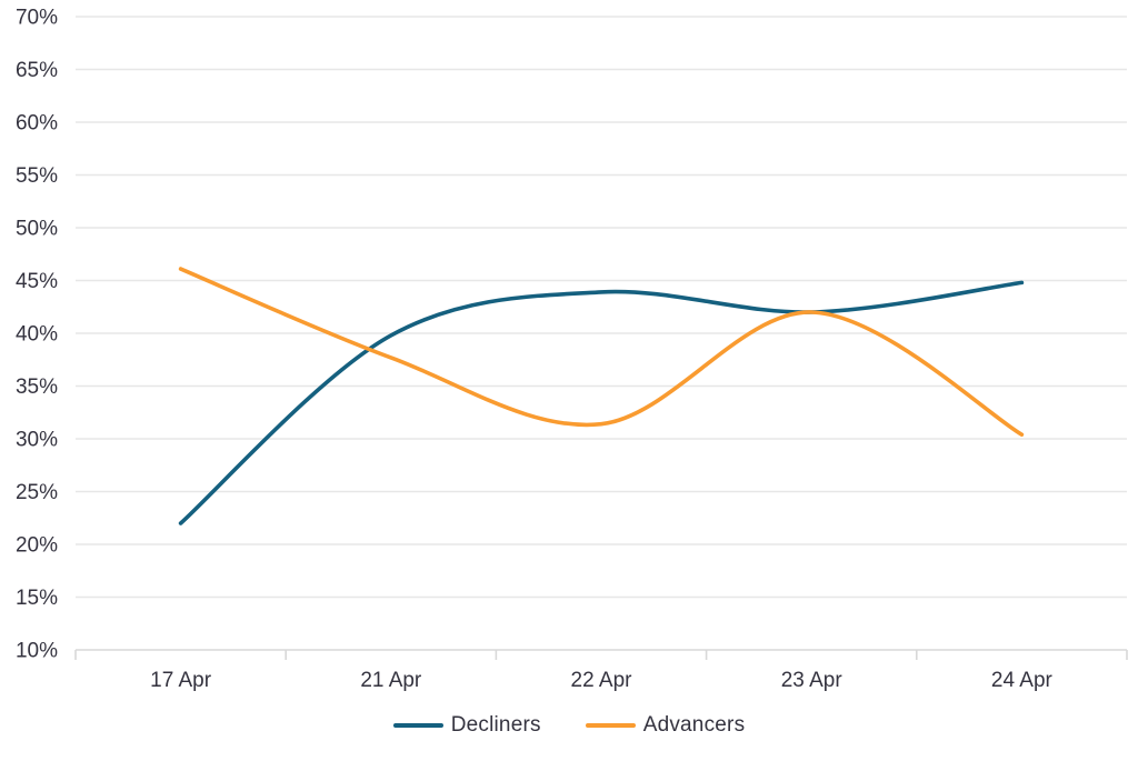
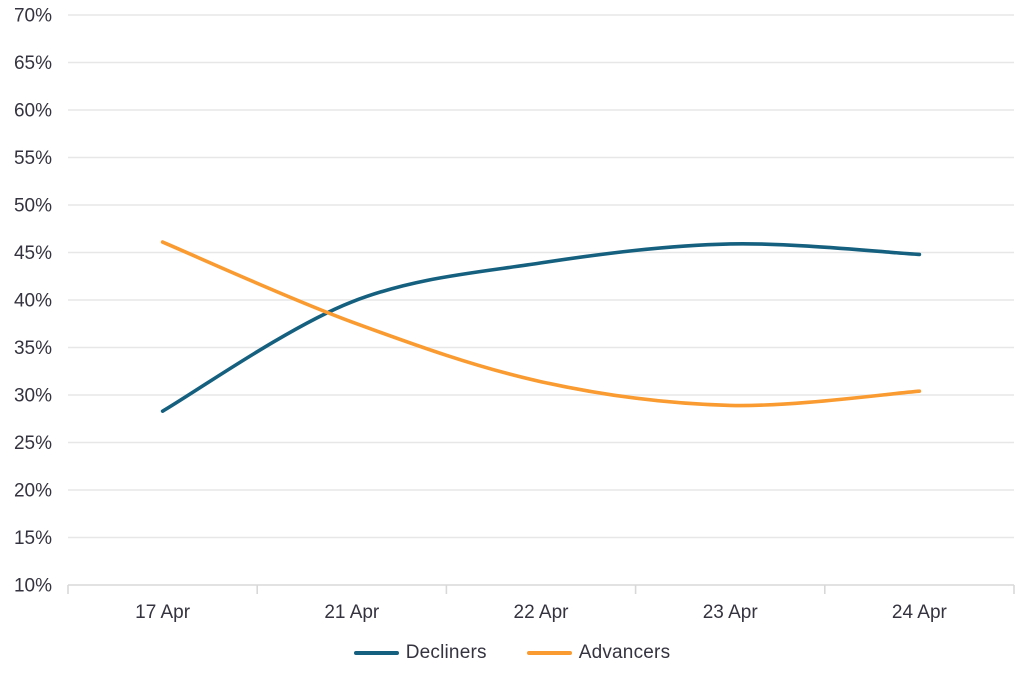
Decliners/17 Apr: 22% -> 28%
Decliners/23 Apr: 42% -> 46%
Advancers/23 Apr: 42% -> 29%
